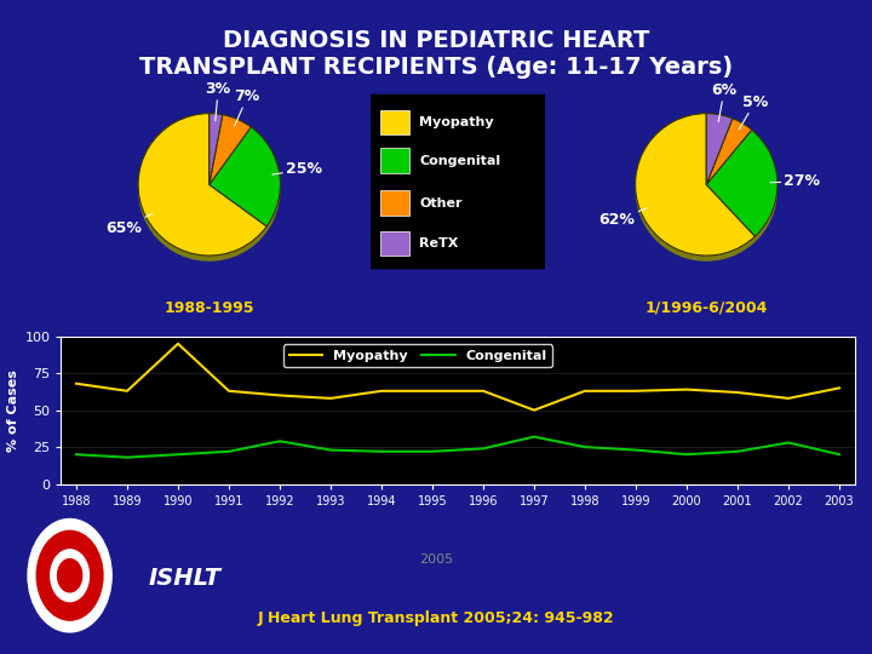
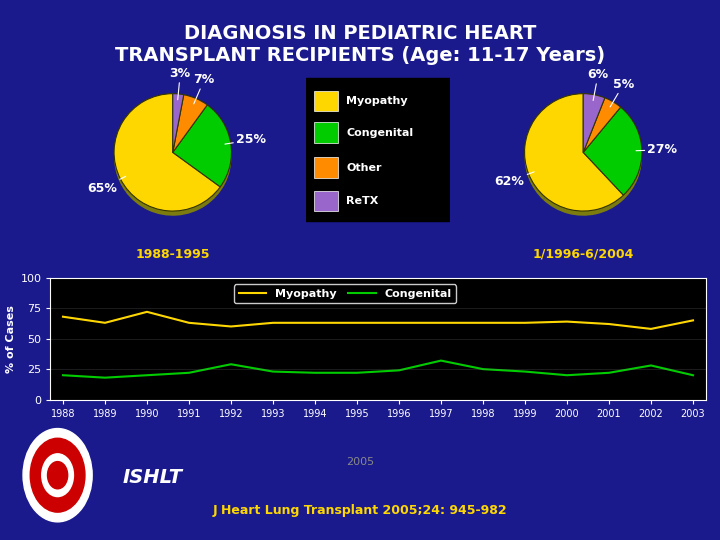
Myopathy/1990: 95 -> 72
Myopathy/1993: 58 -> 63
Myopathy/1997: 50 -> 63
